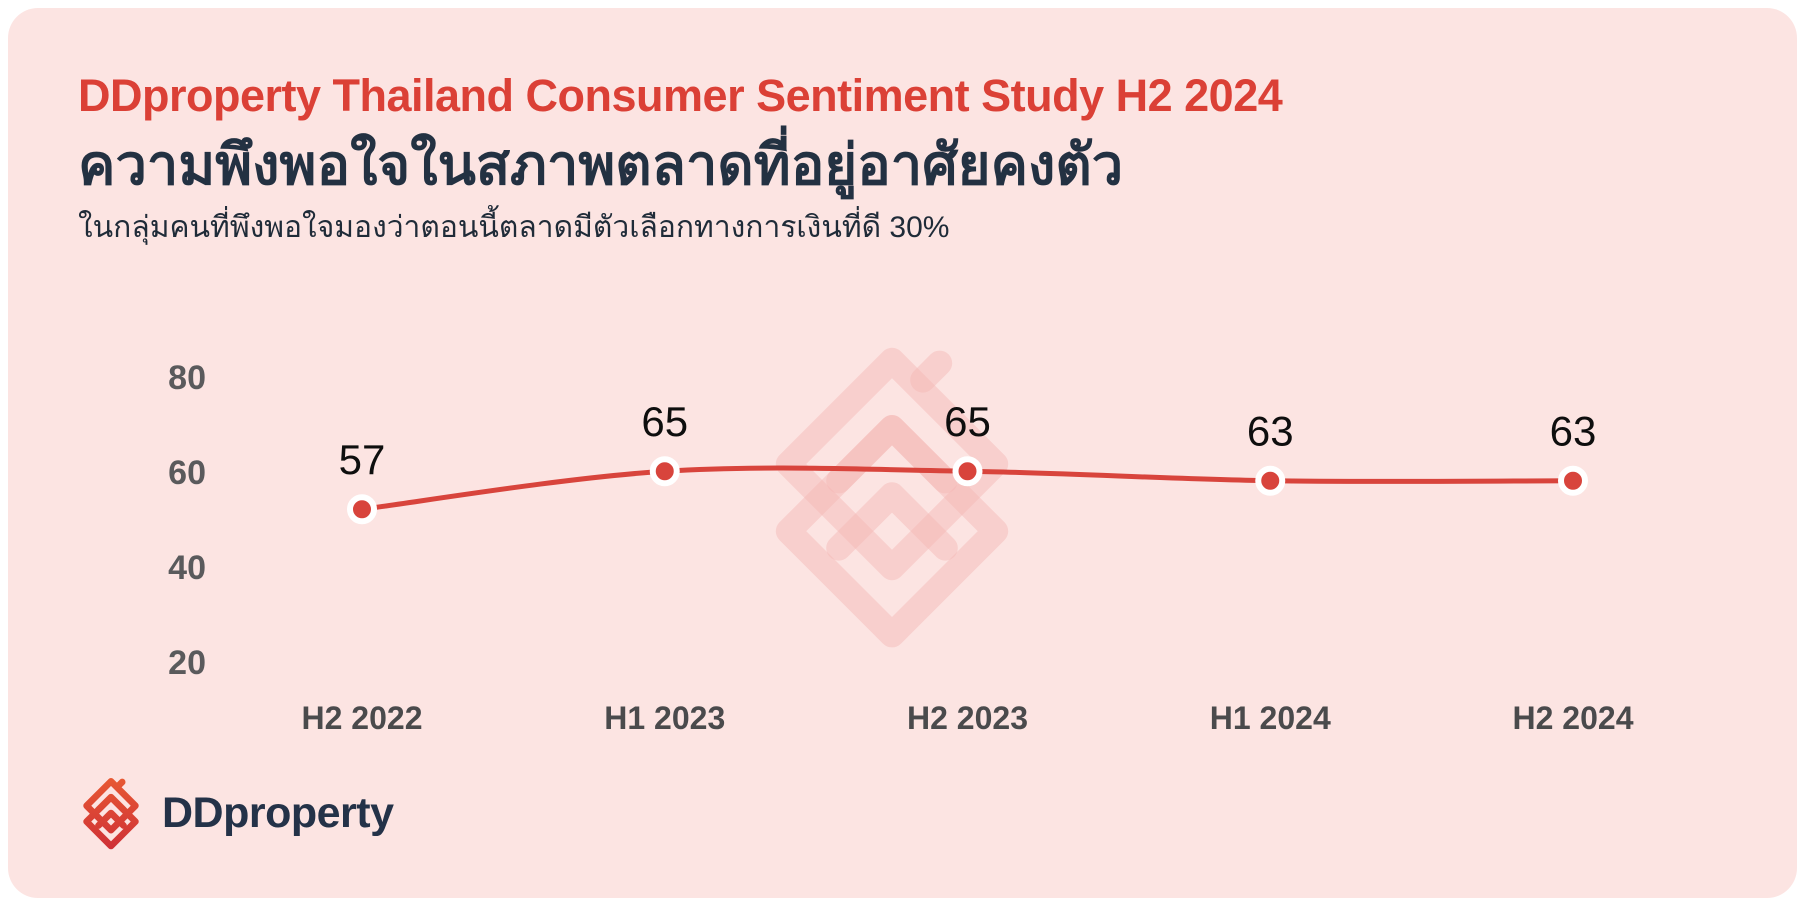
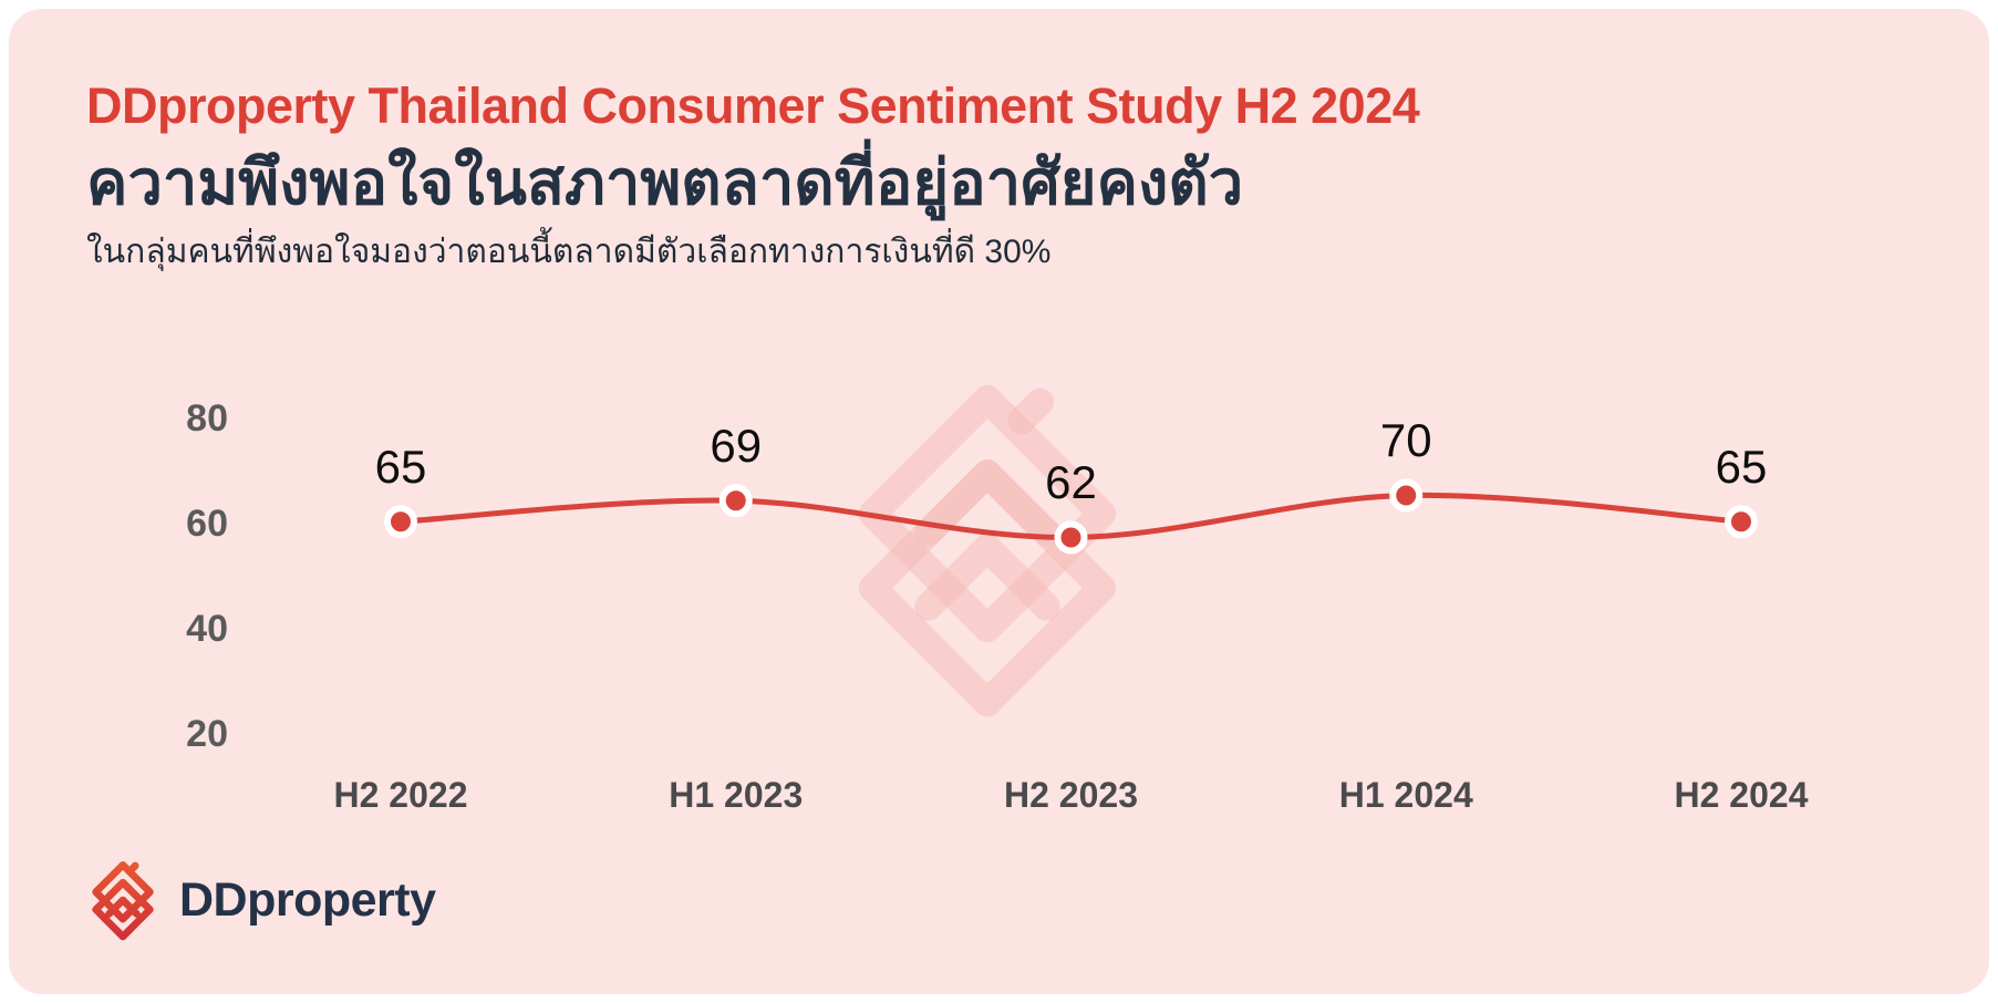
H2 2022: 57 -> 65
H1 2023: 65 -> 69
H2 2023: 65 -> 62
H1 2024: 63 -> 70
H2 2024: 63 -> 65
